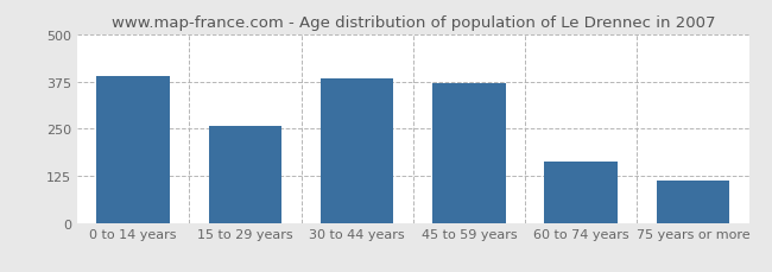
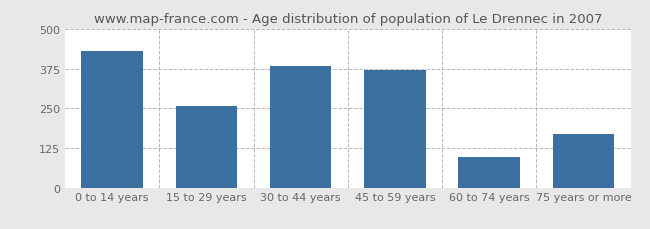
0 to 14 years: 390 -> 430
60 to 74 years: 162 -> 95
75 years or more: 112 -> 170
